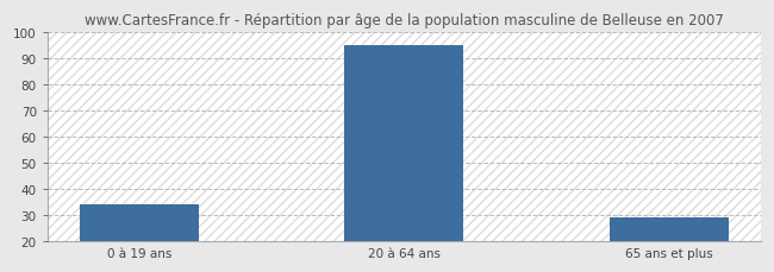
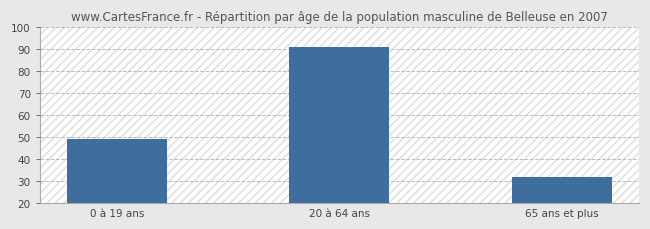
0 à 19 ans: 34 -> 49
20 à 64 ans: 95 -> 91
65 ans et plus: 29 -> 32
